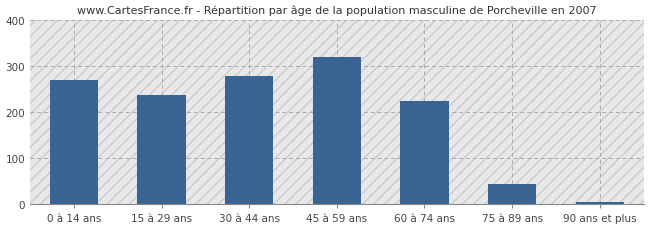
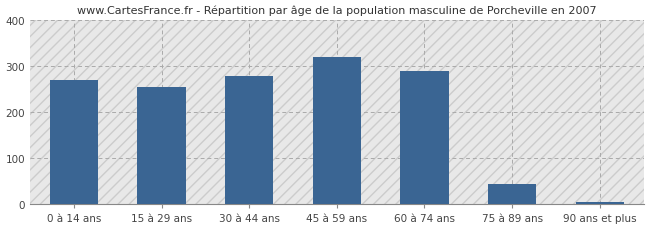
15 à 29 ans: 237 -> 255
60 à 74 ans: 224 -> 290
